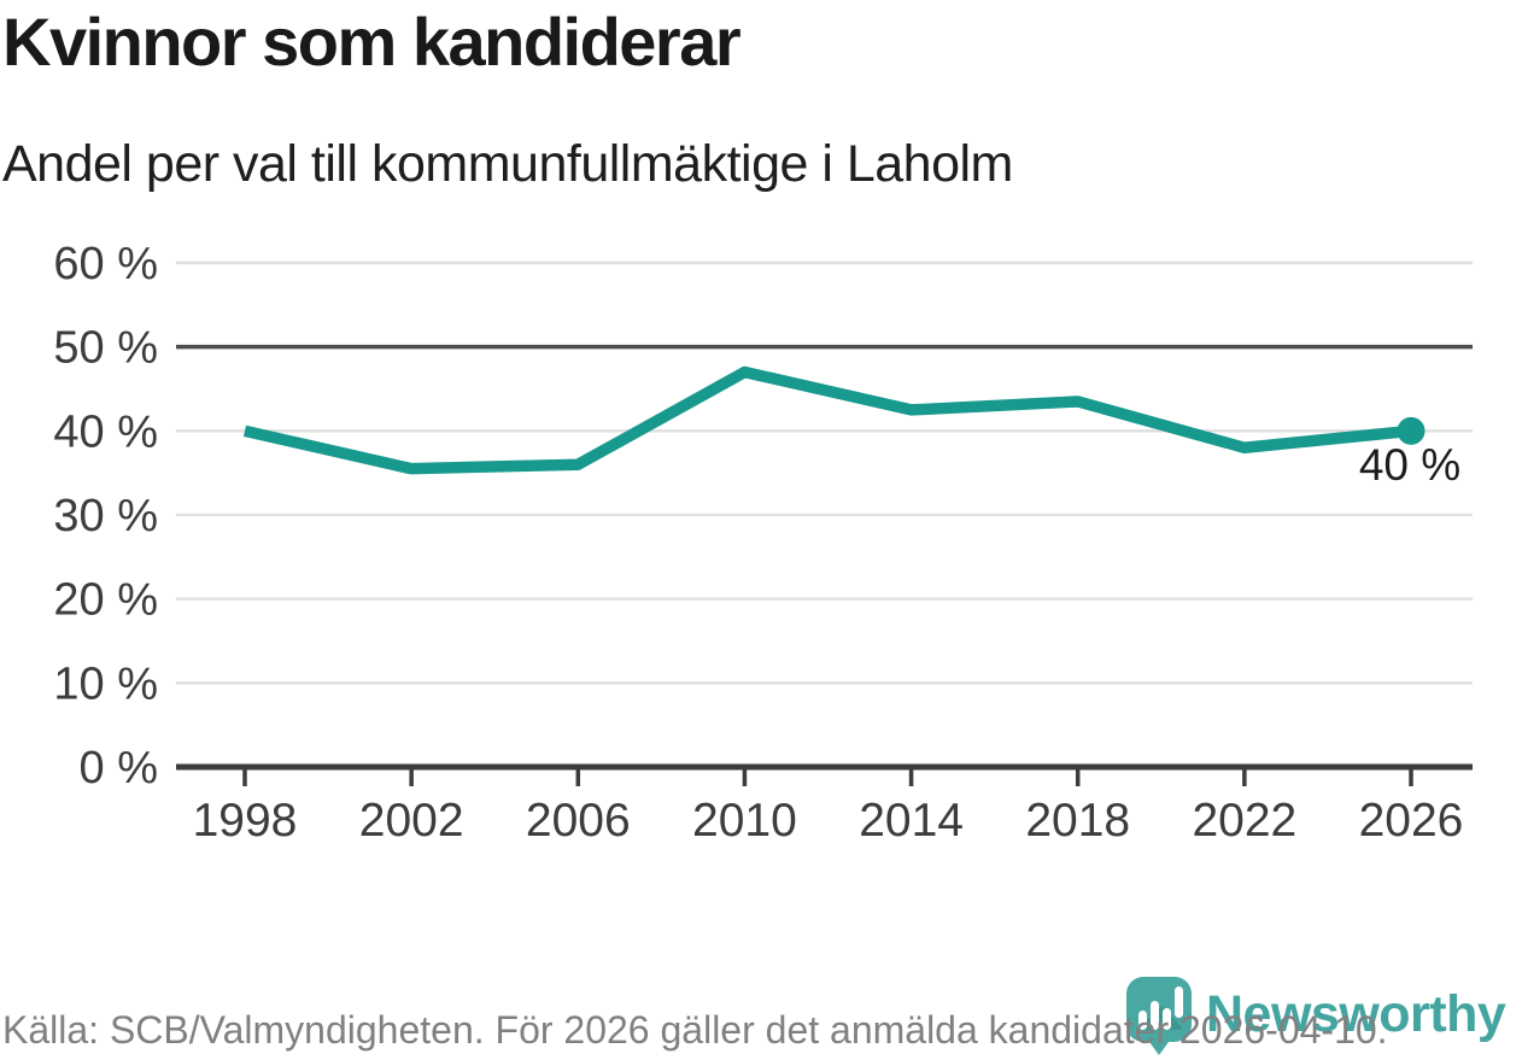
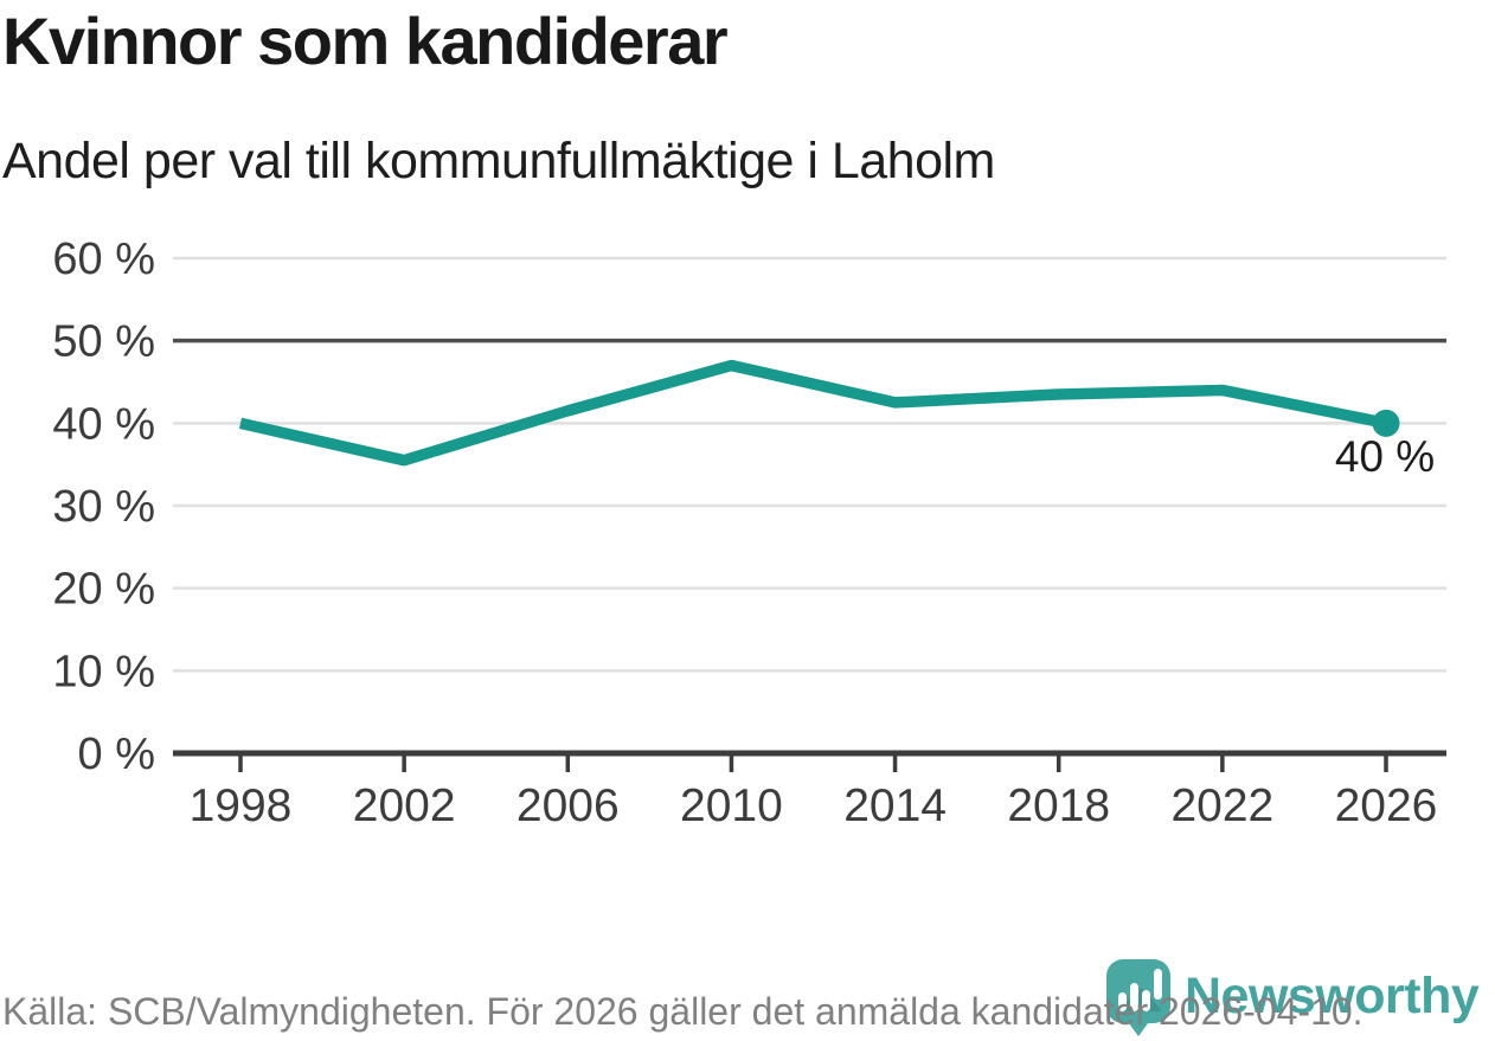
2006: 36% -> 42%
2022: 38% -> 44%
